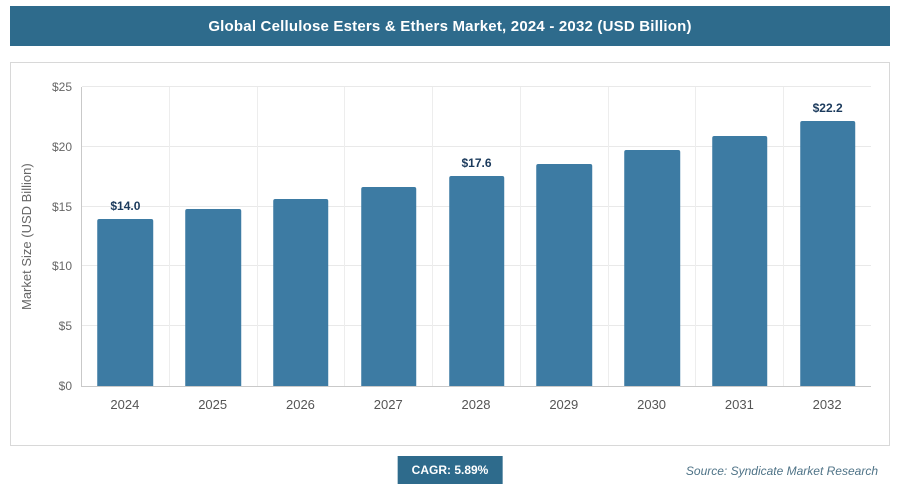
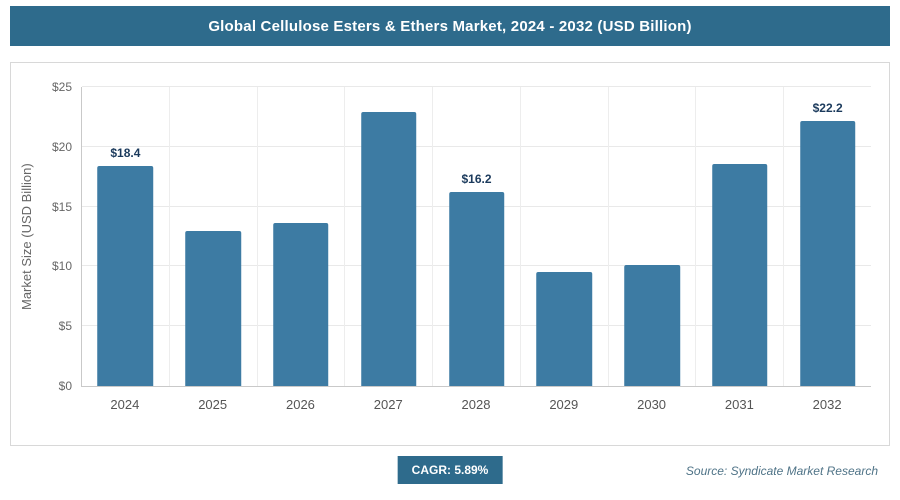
2024: $14.0 -> $18.4
2025: $14.8 -> $13.0
2026: $15.6 -> $13.6
2027: $16.6 -> $22.9
2028: $17.6 -> $16.2
2029: $18.6 -> $9.5
2030: $19.7 -> $10.1
2031: $20.9 -> $18.6
